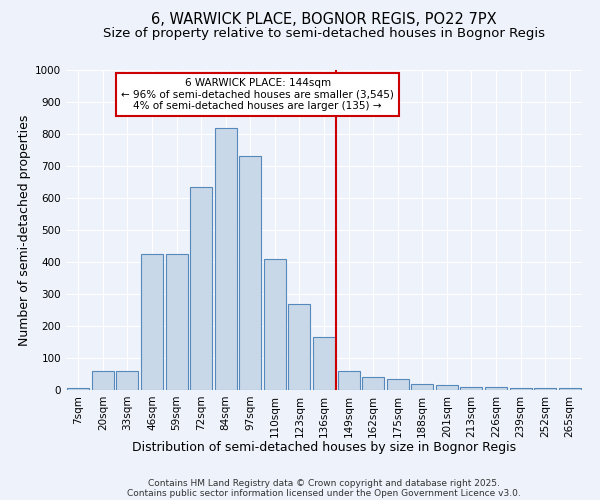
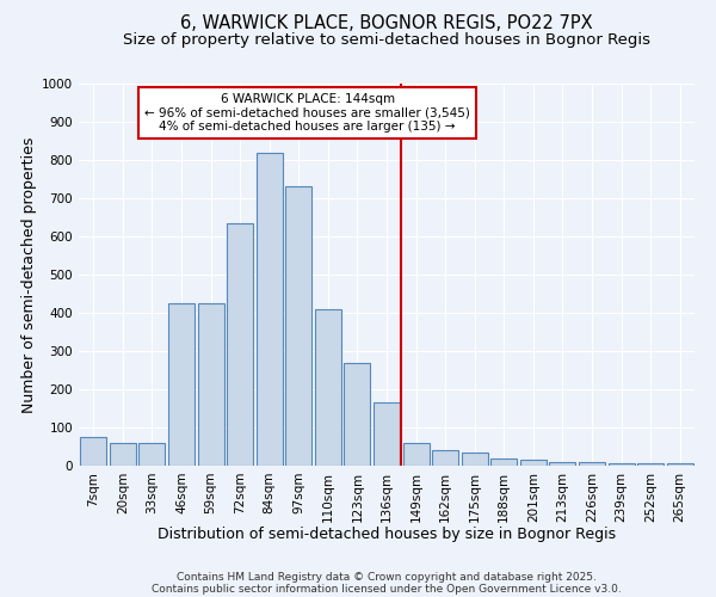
7sqm: 5 -> 75
